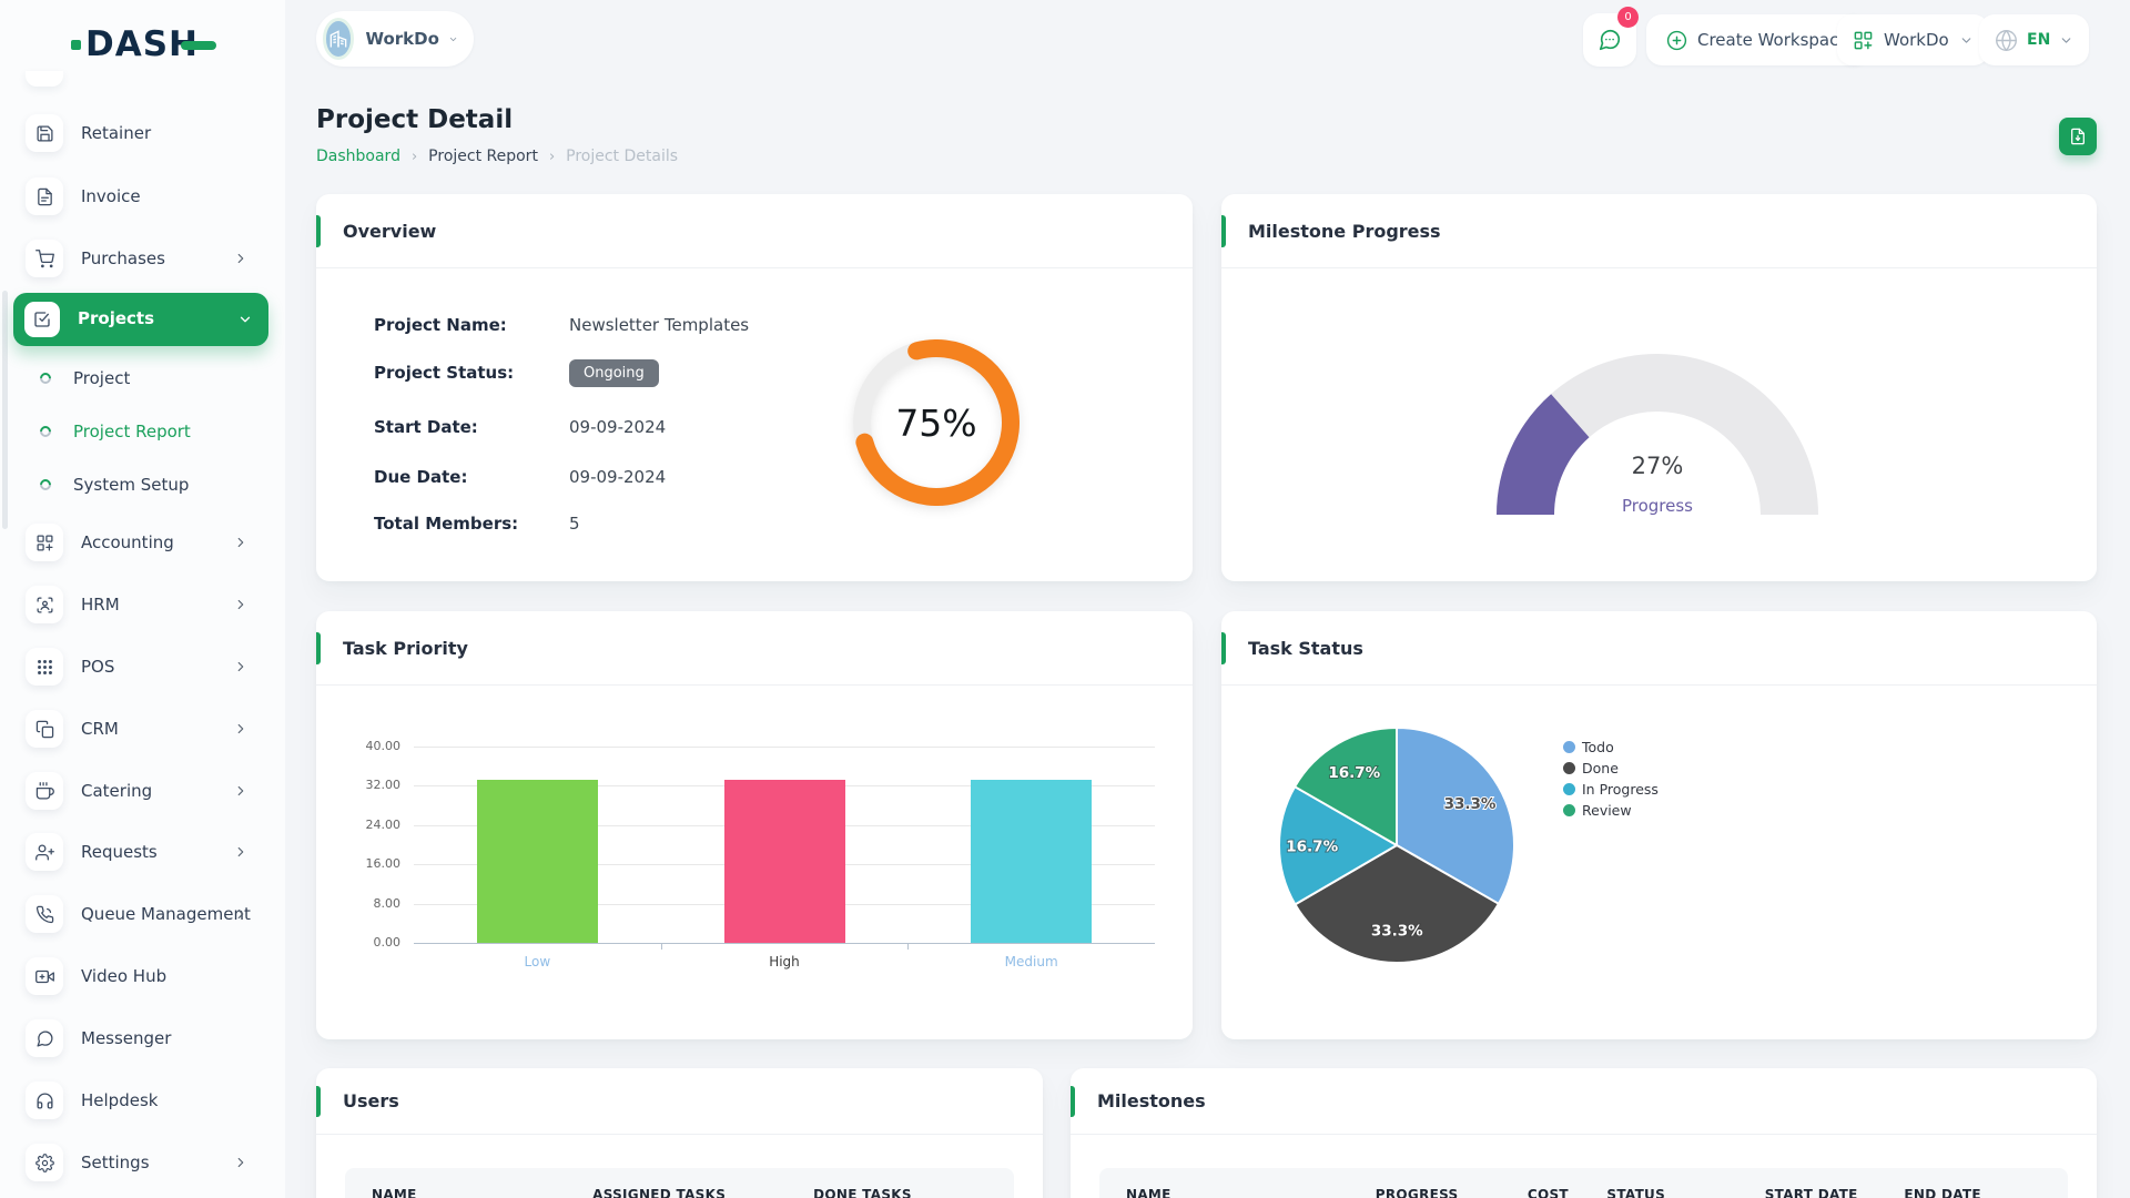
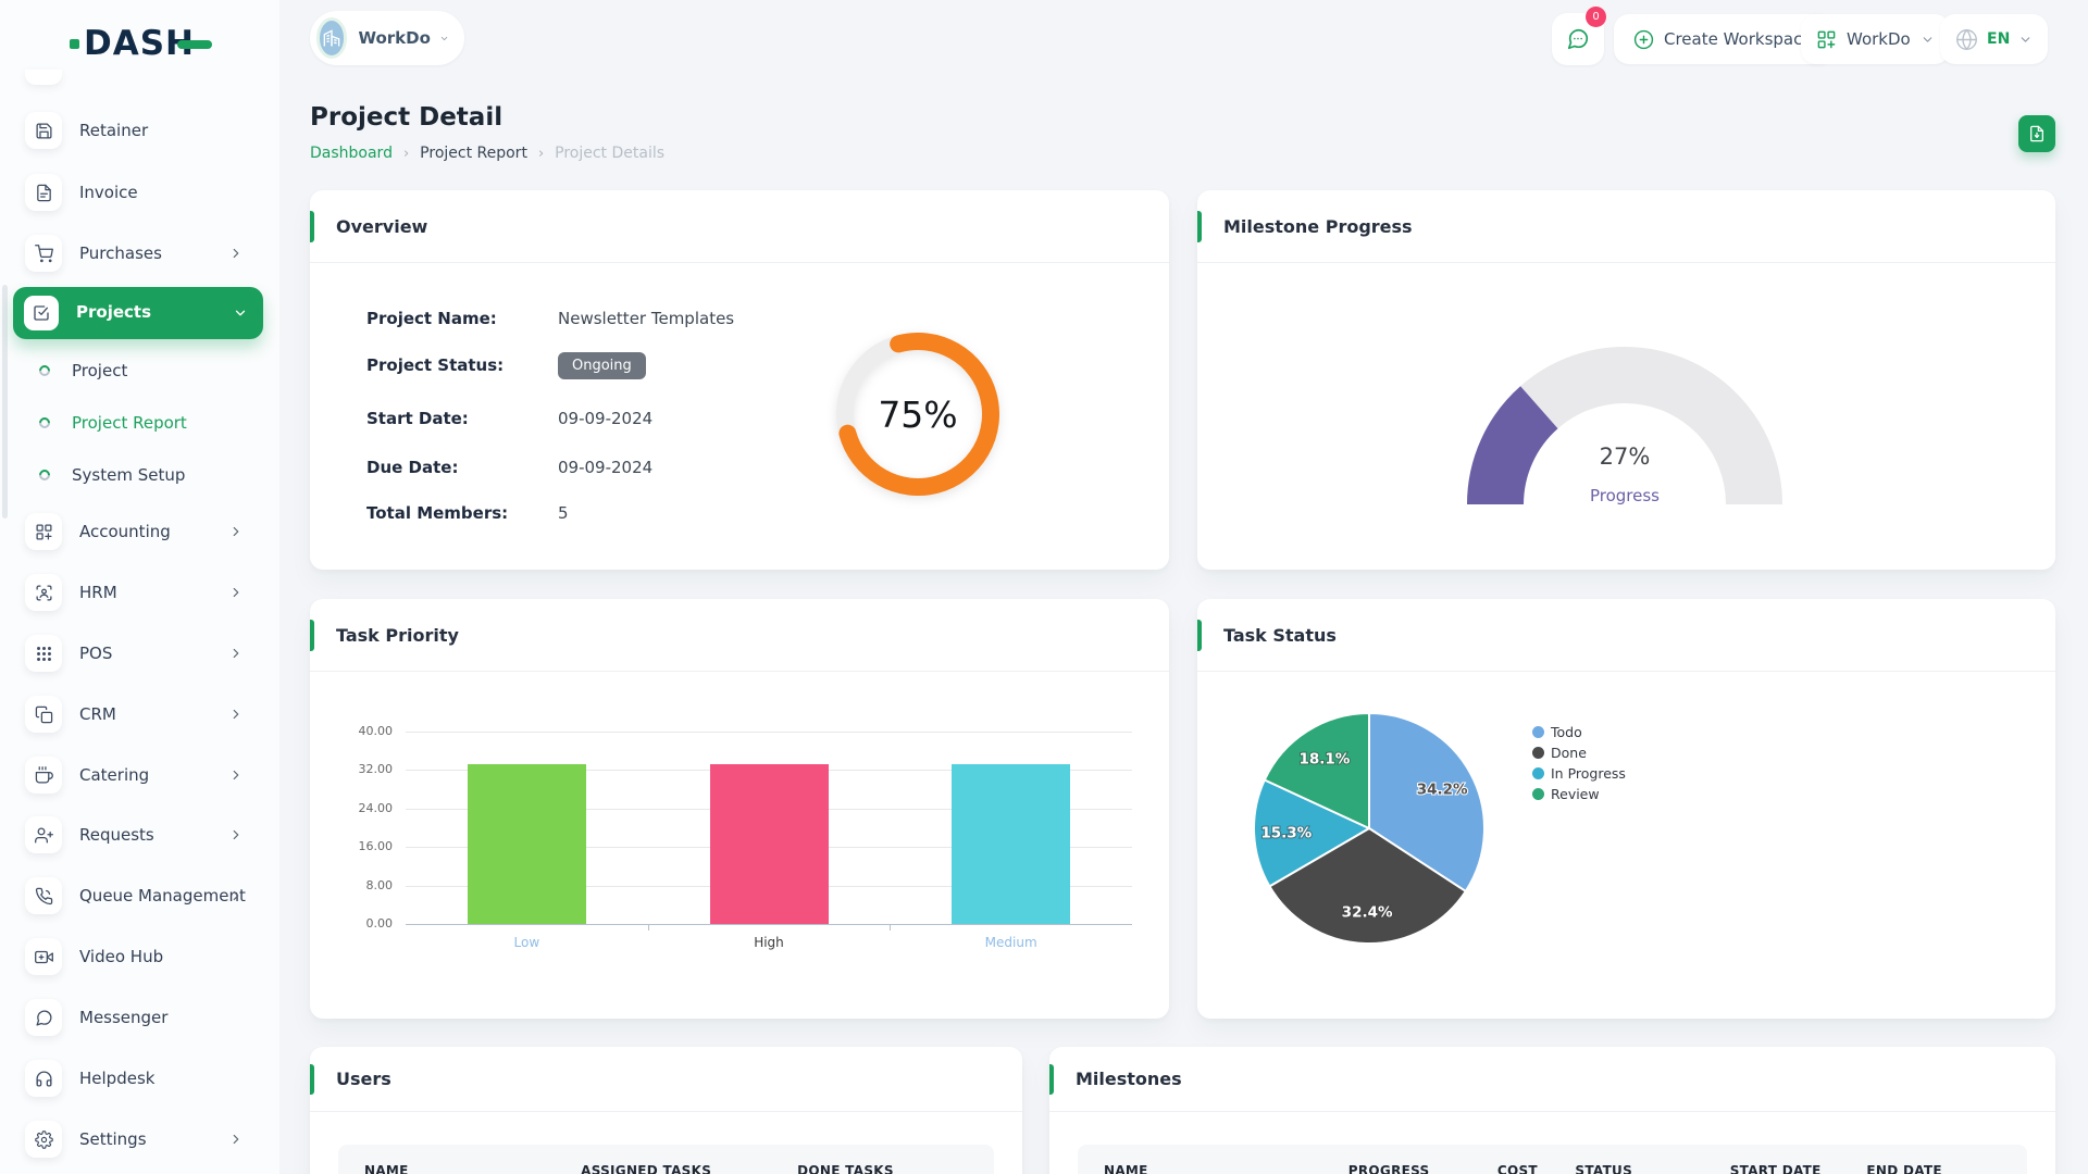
Task Status/Todo: 33.3% -> 34.2%
Task Status/Done: 33.3% -> 32.4%
Task Status/In Progress: 16.7% -> 15.3%
Task Status/Review: 16.7% -> 18.1%
